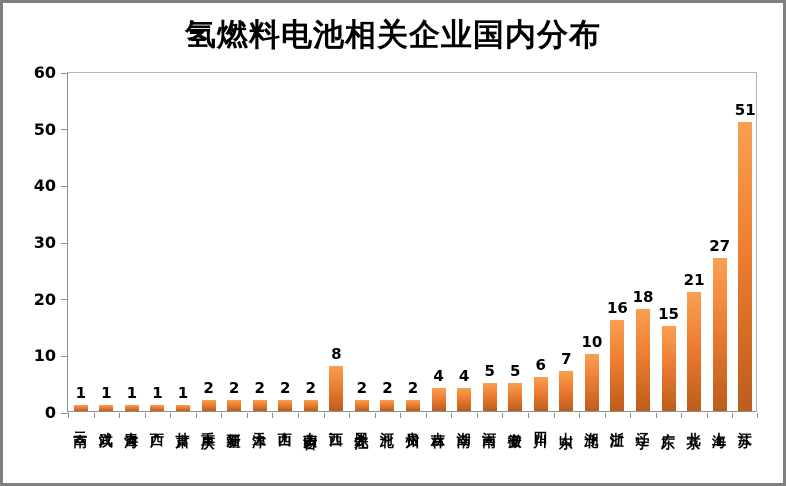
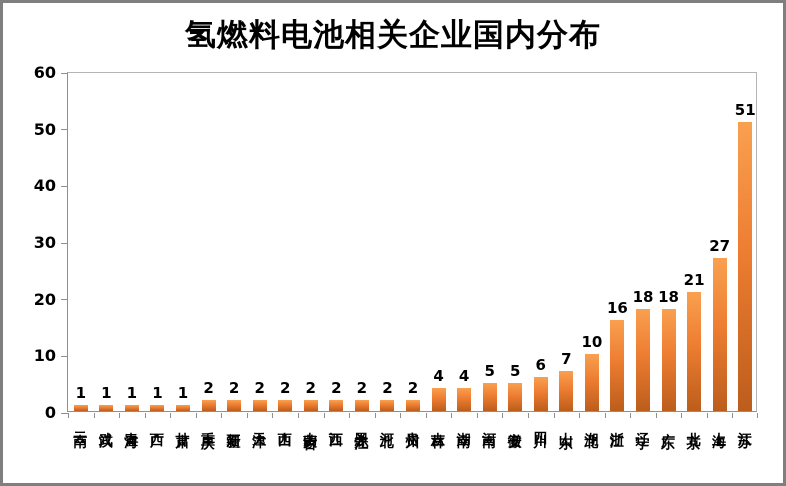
江西: 8 -> 2
广东: 15 -> 18
